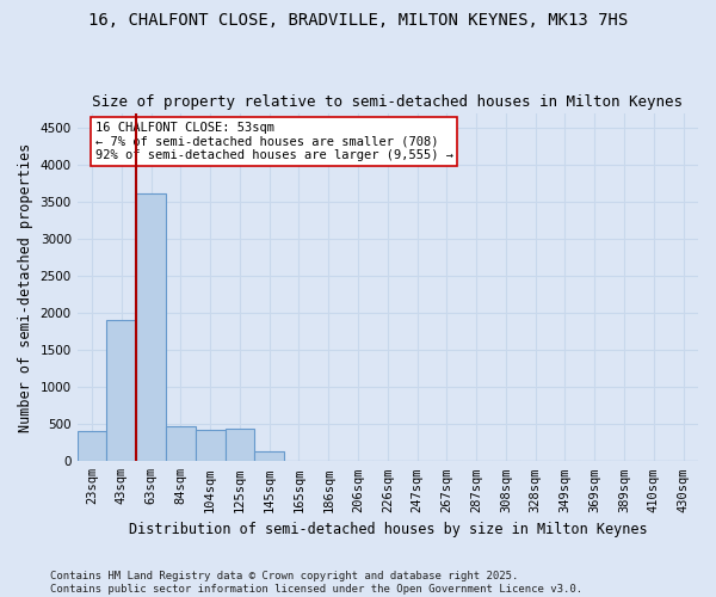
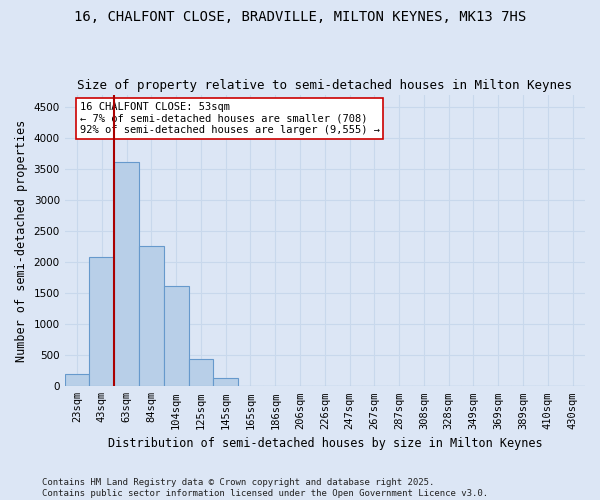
23sqm: 400 -> 200
43sqm: 1900 -> 2090
84sqm: 480 -> 2260
104sqm: 420 -> 1620
